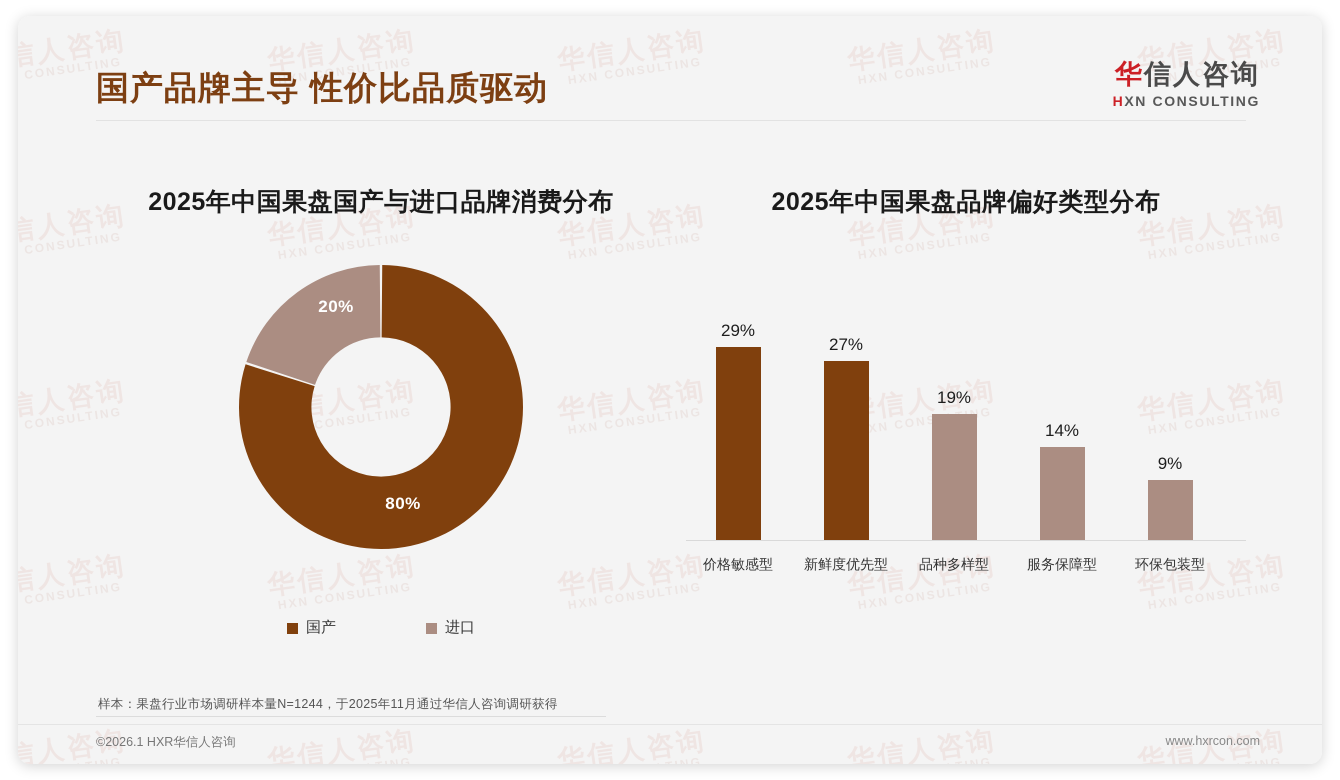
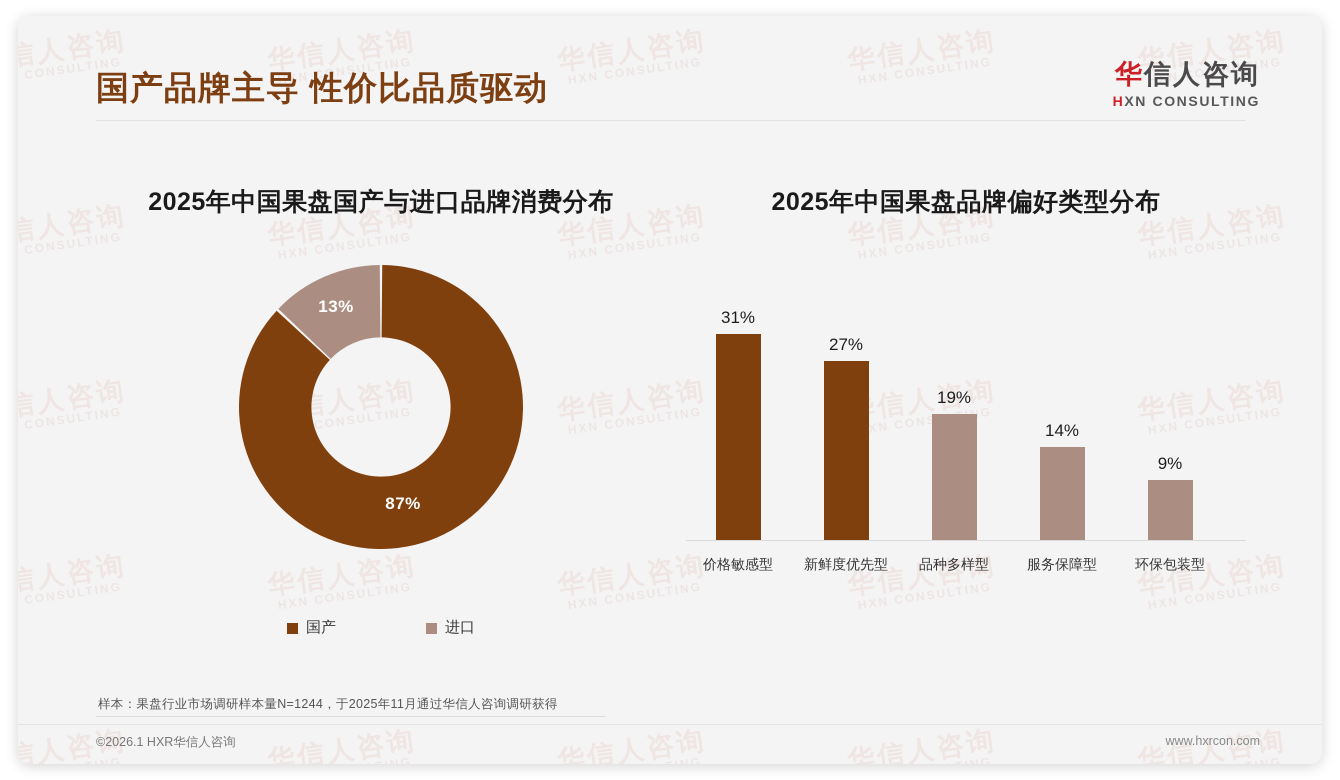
2025年中国果盘国产与进口品牌消费分布/国产: 80% -> 87%
2025年中国果盘国产与进口品牌消费分布/进口: 20% -> 13%
2025年中国果盘品牌偏好类型分布/价格敏感型: 29% -> 31%
